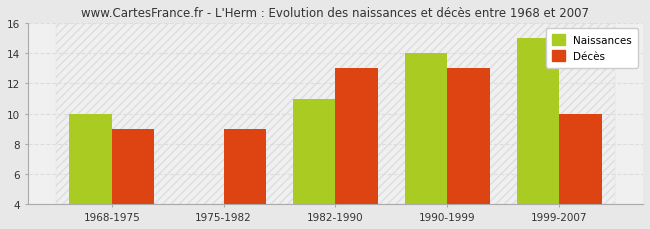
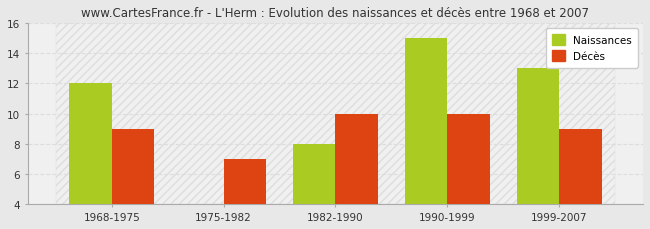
Naissances/1968-1975: 10 -> 12
Décès/1975-1982: 9 -> 7
Naissances/1982-1990: 11 -> 8
Décès/1982-1990: 13 -> 10
Naissances/1990-1999: 14 -> 15
Décès/1990-1999: 13 -> 10
Naissances/1999-2007: 15 -> 13
Décès/1999-2007: 10 -> 9
